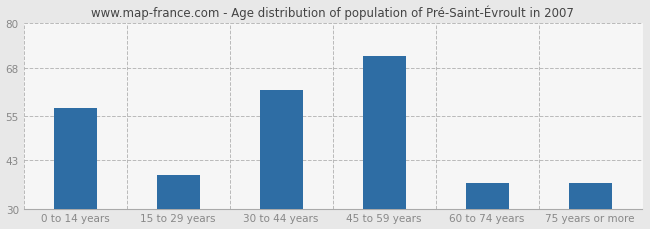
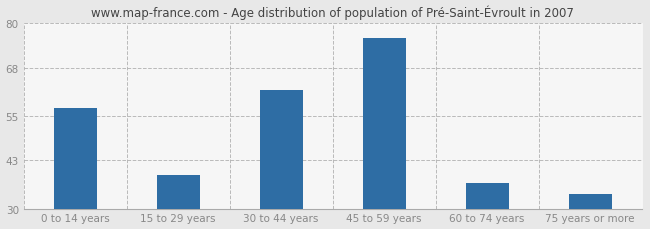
45 to 59 years: 71 -> 76
75 years or more: 37 -> 34
